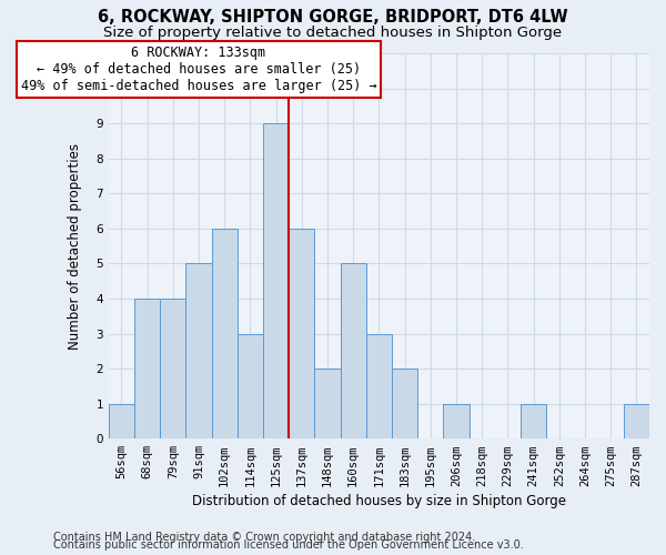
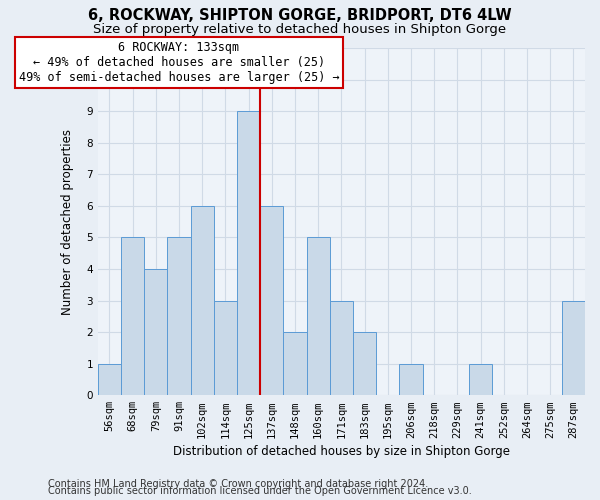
68sqm: 4 -> 5
287sqm: 1 -> 3
